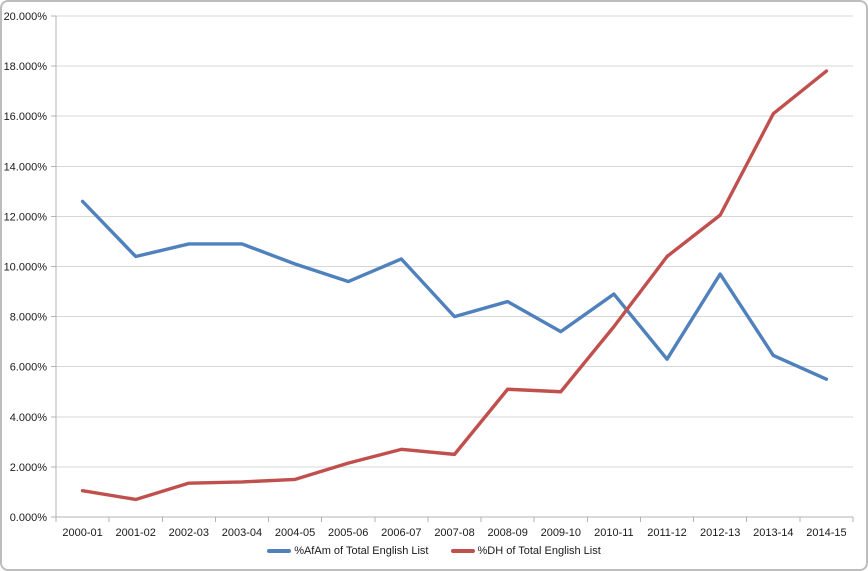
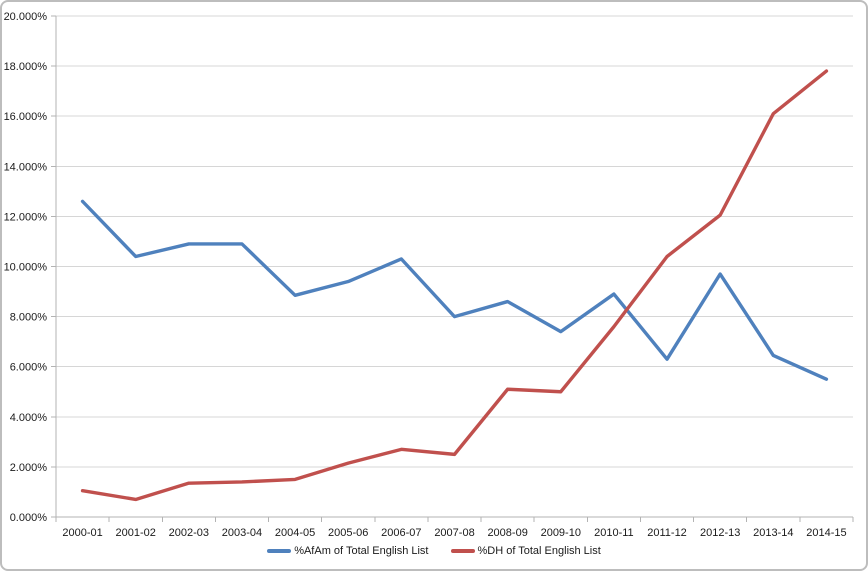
%AfAm of Total English List/2004-05: 10.1% -> 8.8%
